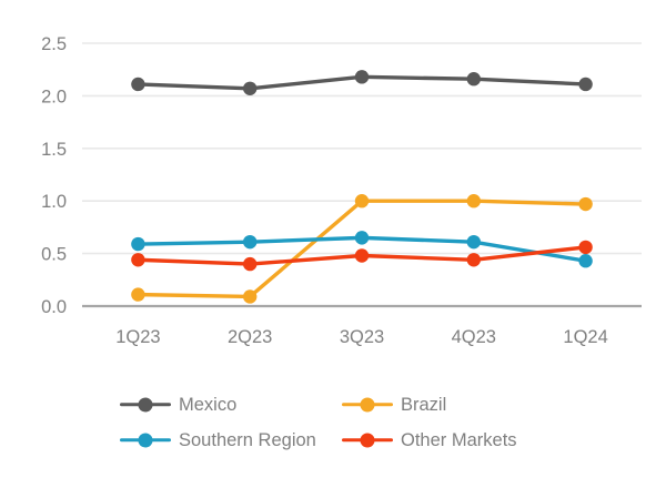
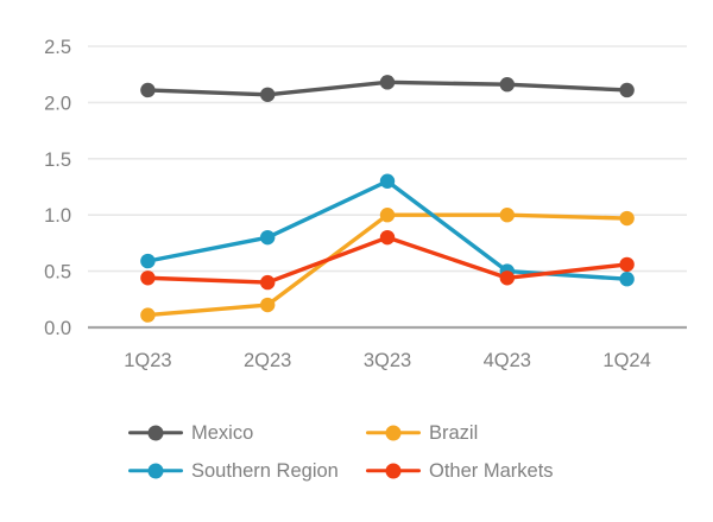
Brazil/2Q23: 0.1 -> 0.2
Southern Region/2Q23: 0.6 -> 0.8
Southern Region/3Q23: 0.7 -> 1.3
Other Markets/3Q23: 0.5 -> 0.8
Southern Region/4Q23: 0.6 -> 0.5
